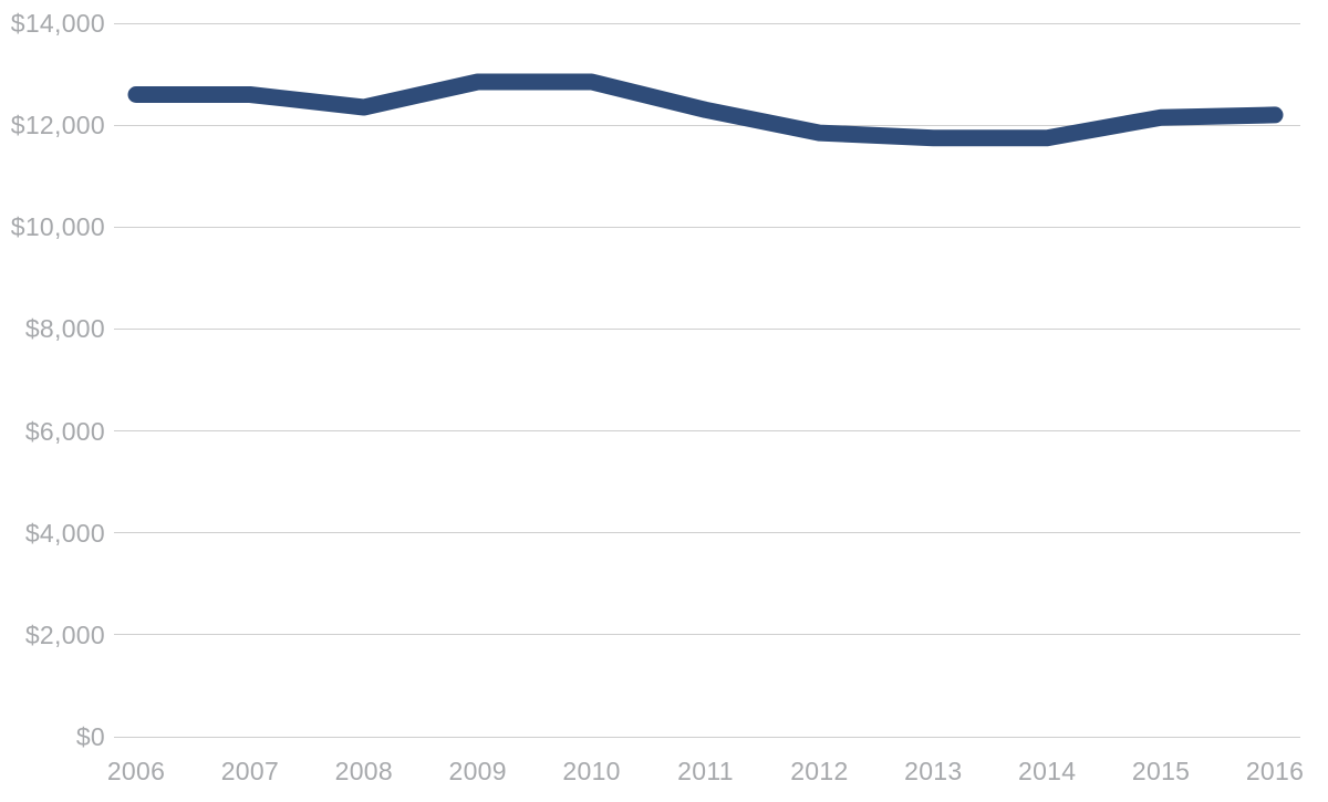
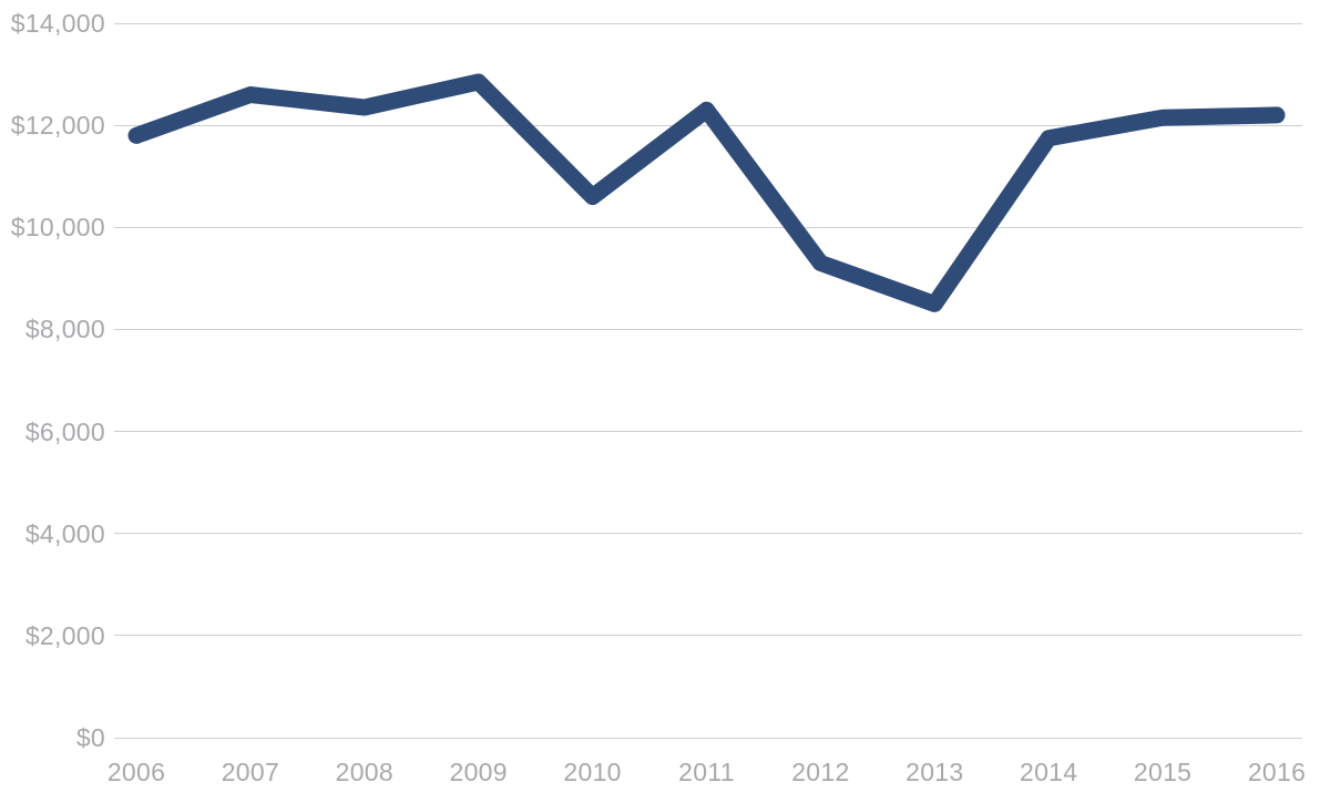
2006: $12600 -> $11800
2010: $12800 -> $10600
2012: $11800 -> $9300
2013: $11800 -> $8500
